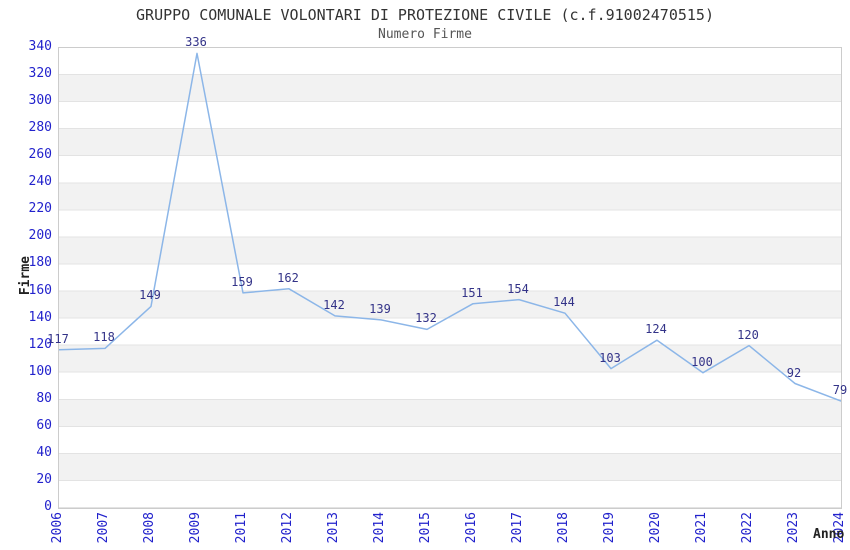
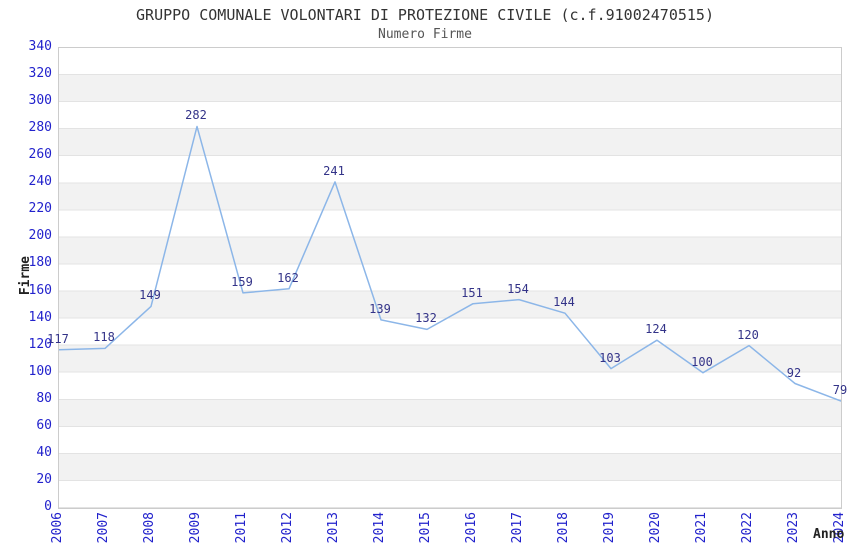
2009: 336 -> 282
2013: 142 -> 241
